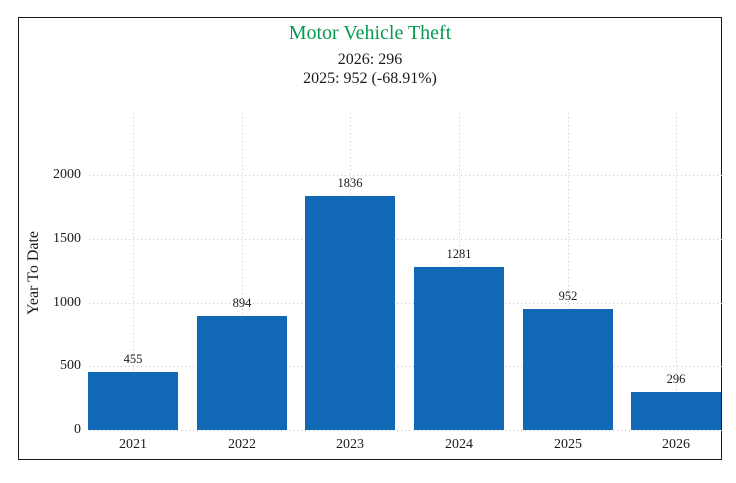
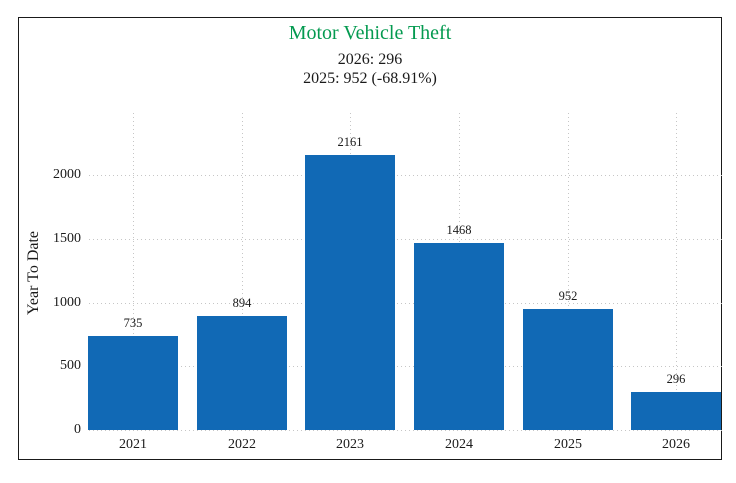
2021: 455 -> 735
2023: 1836 -> 2161
2024: 1281 -> 1468
